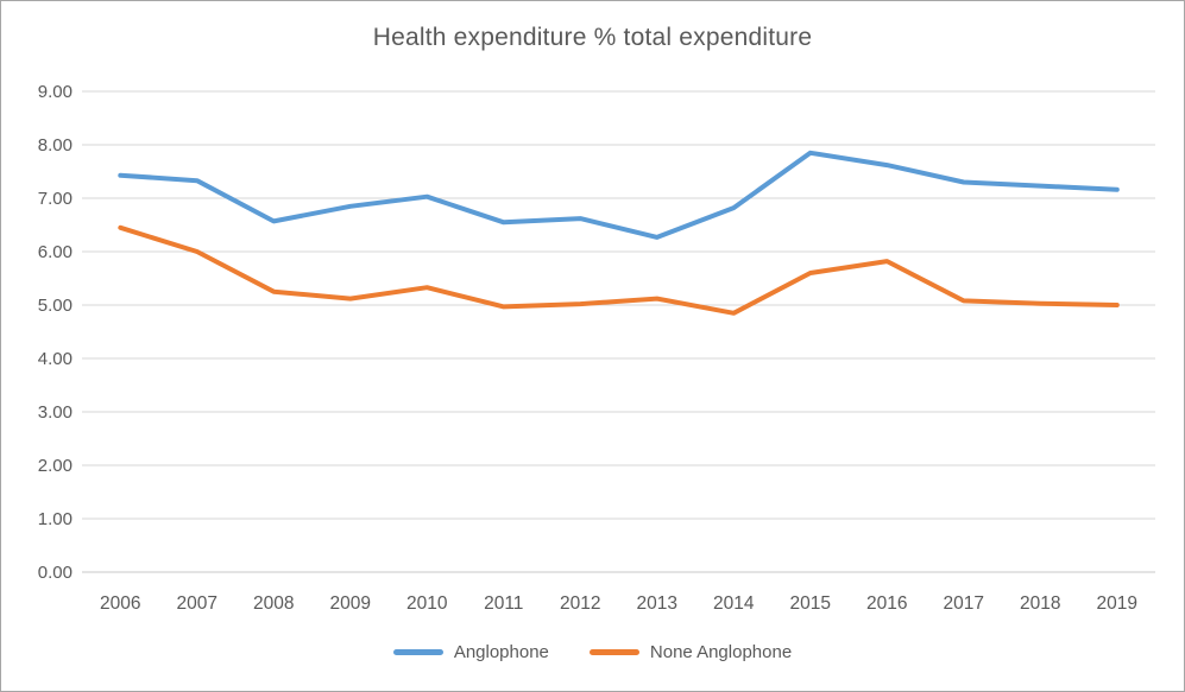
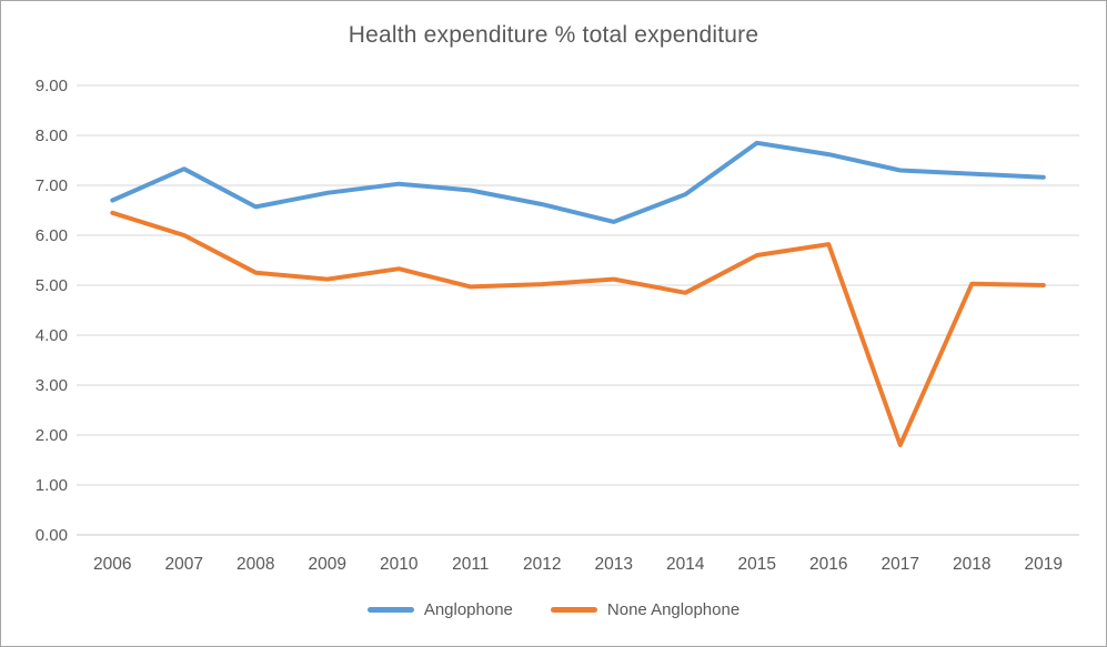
Anglophone/2006: 7.4 -> 6.7
Anglophone/2011: 6.5 -> 6.9
None Anglophone/2017: 5.1 -> 1.8
